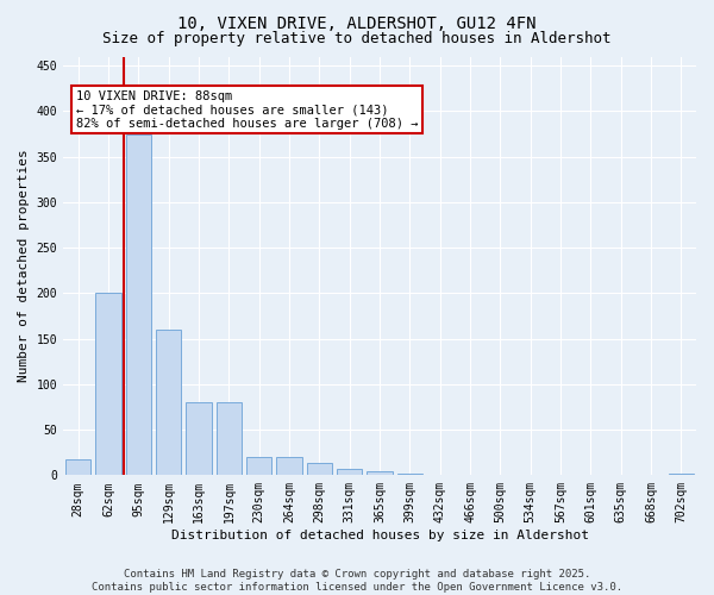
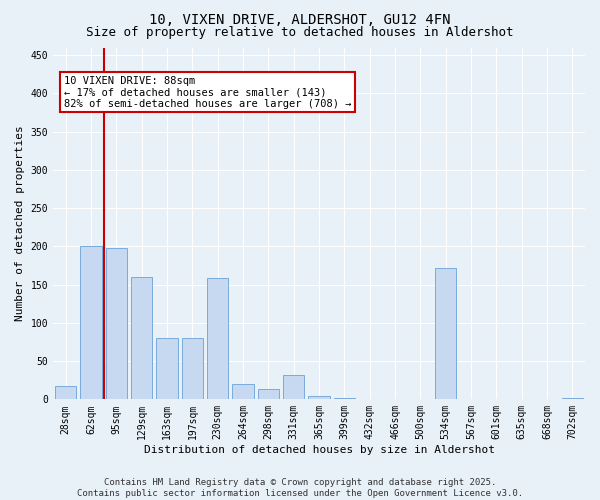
95sqm: 375 -> 198
230sqm: 20 -> 158
331sqm: 7 -> 32
534sqm: 1 -> 172
